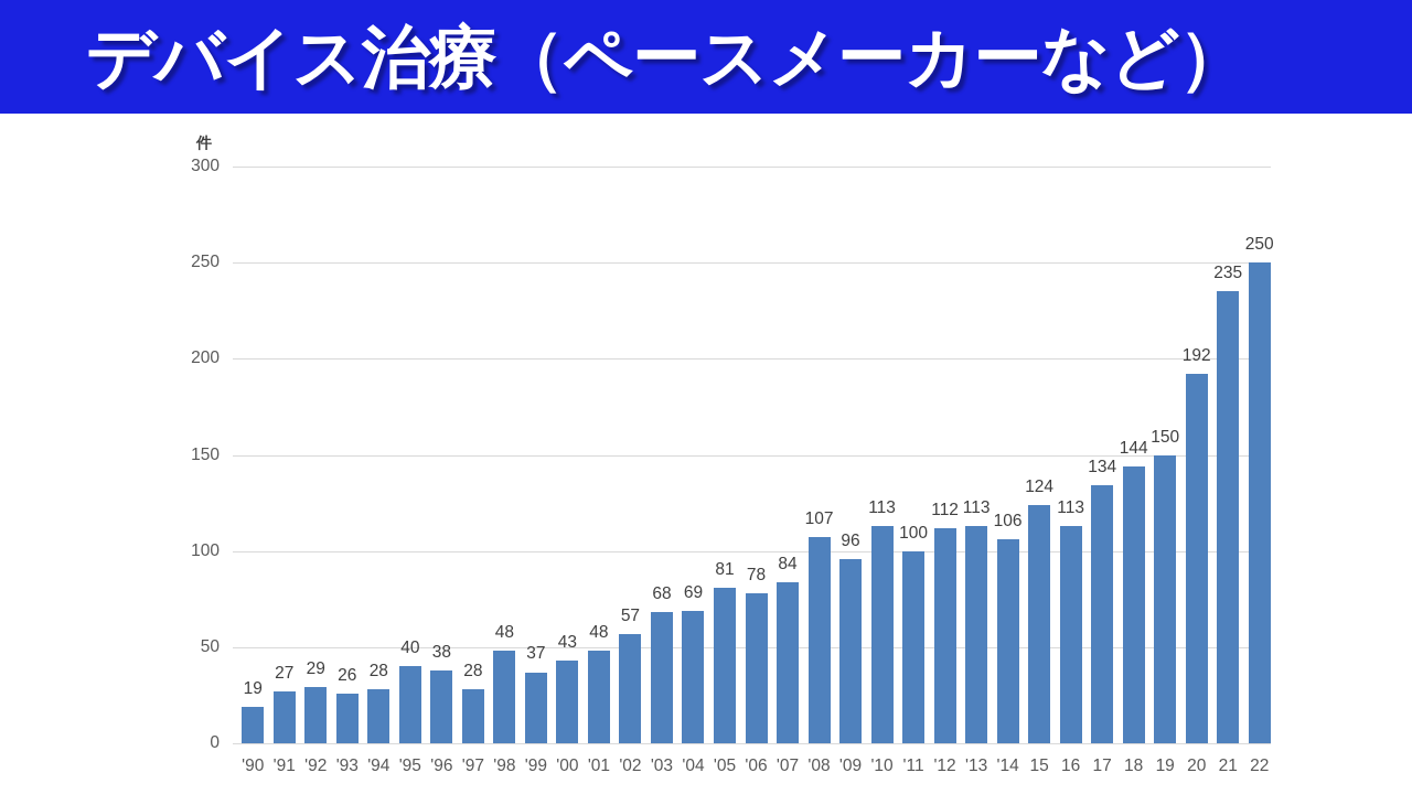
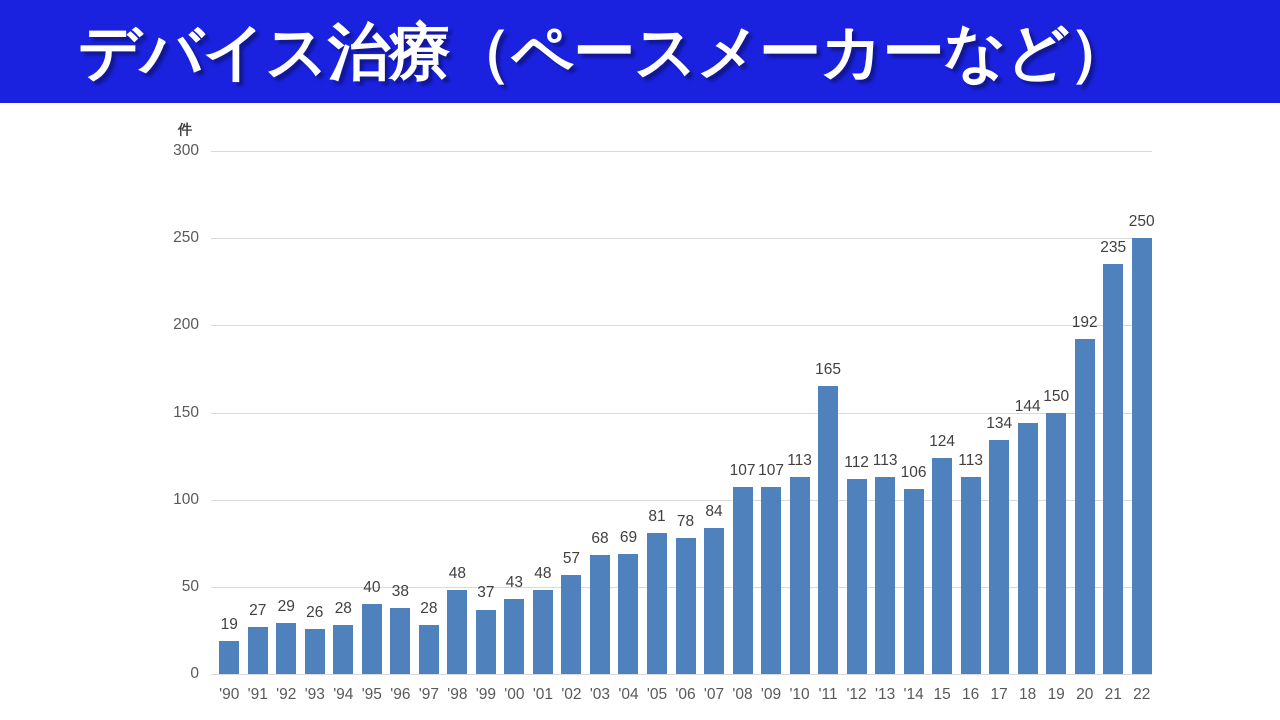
'09: 96 -> 107
'11: 100 -> 165
